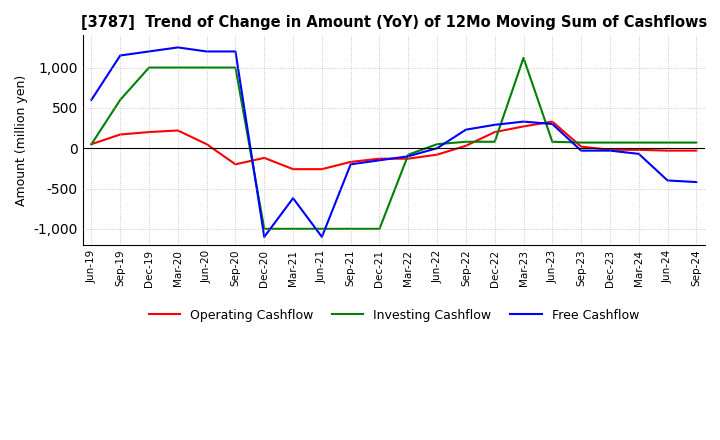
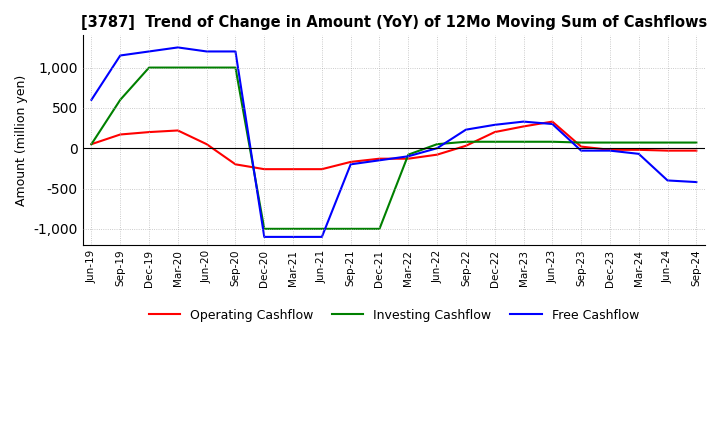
Operating Cashflow/Dec-20: -120 -> -260
Free Cashflow/Mar-21: -620 -> -1,100
Investing Cashflow/Mar-23: 1,120 -> 80
